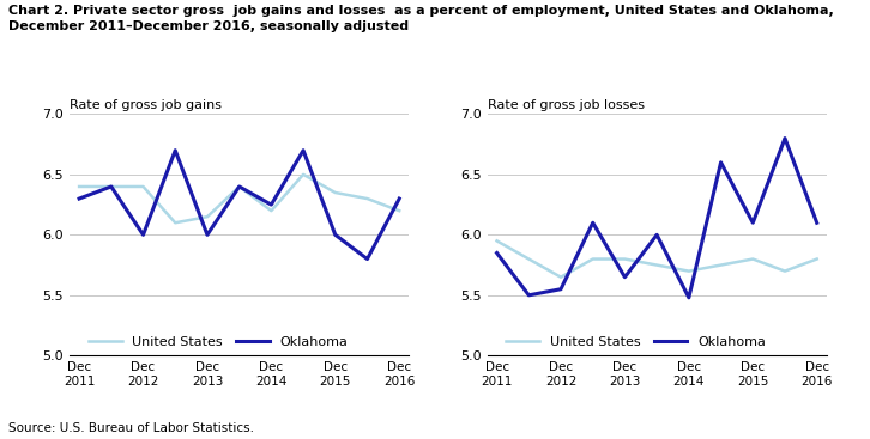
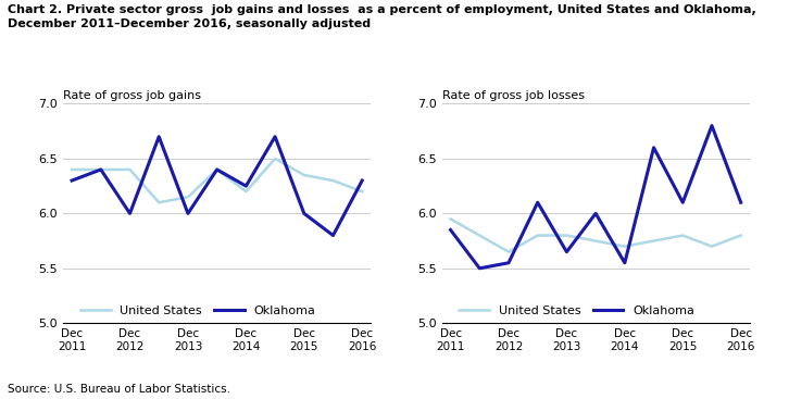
Rate of gross job losses/Oklahoma/Dec 2014: 5.48 -> 5.55
